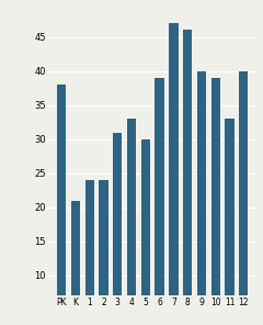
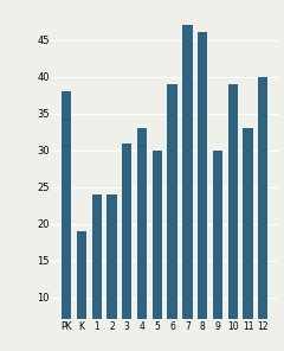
K: 21 -> 19
9: 40 -> 30
